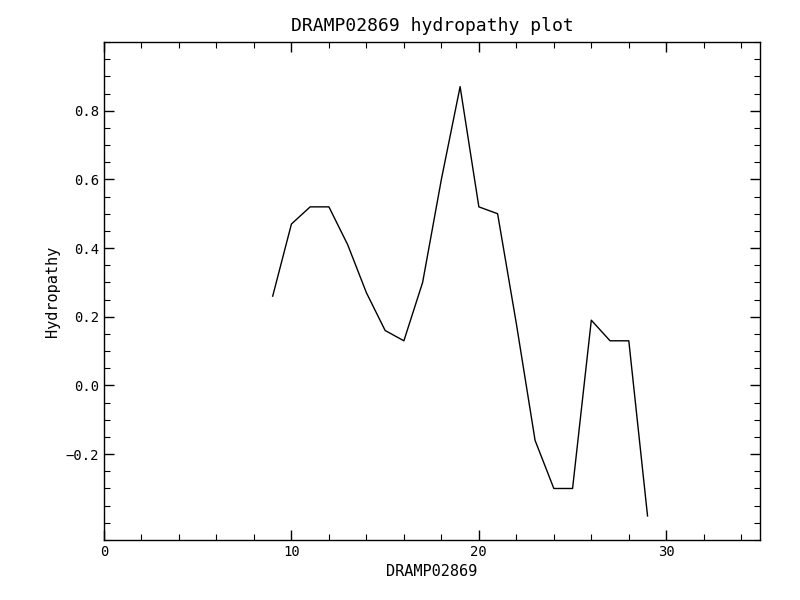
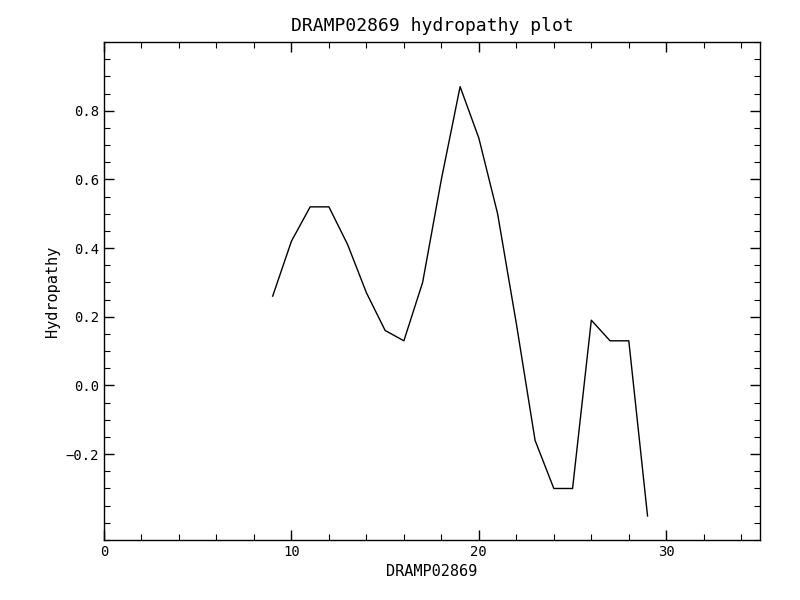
10: 0.47 -> 0.42
20: 0.52 -> 0.72
